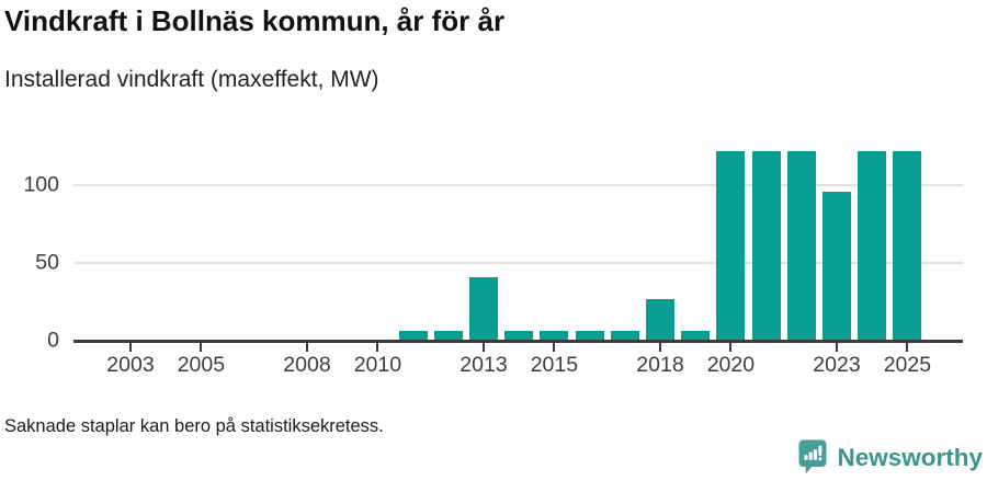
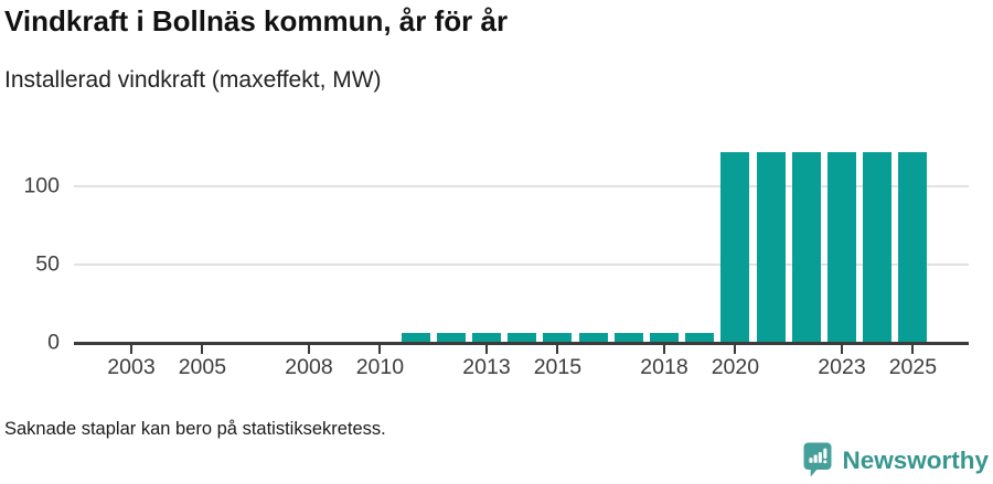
2013: 41 -> 6
2018: 27 -> 6
2023: 96 -> 122
